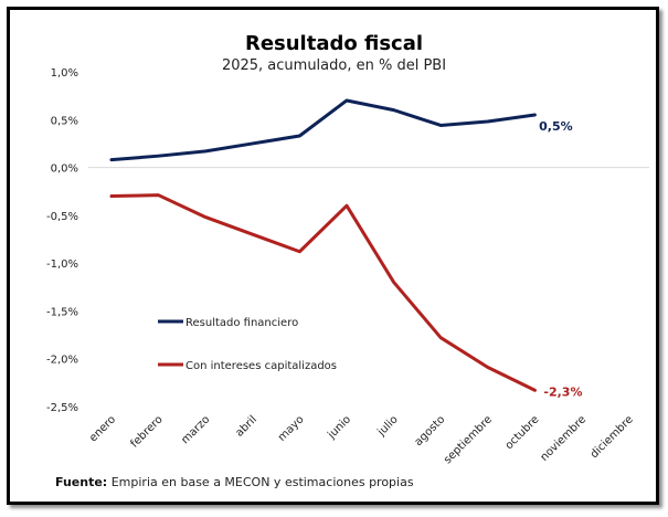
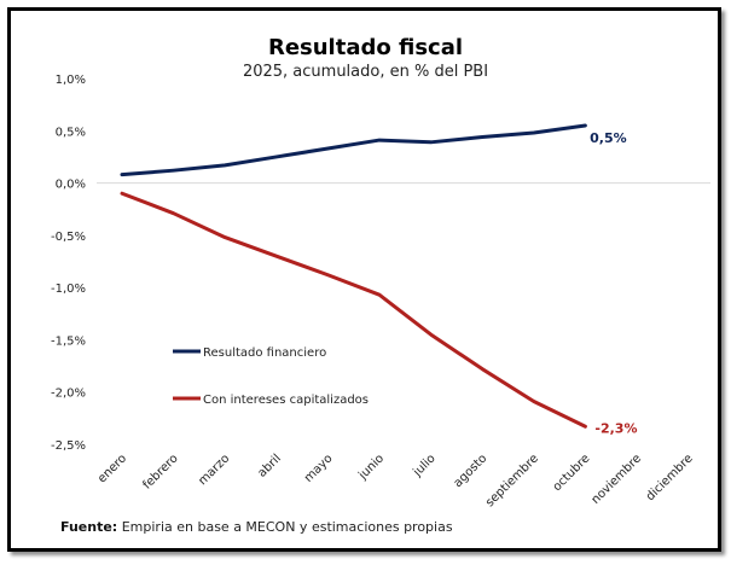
Con intereses capitalizados/enero: -0,3% -> -0,1%
Resultado financiero/junio: 0,7% -> 0,4%
Con intereses capitalizados/junio: -0,4% -> -1,1%
Resultado financiero/julio: 0,6% -> 0,4%
Con intereses capitalizados/julio: -1,2% -> -1,4%
